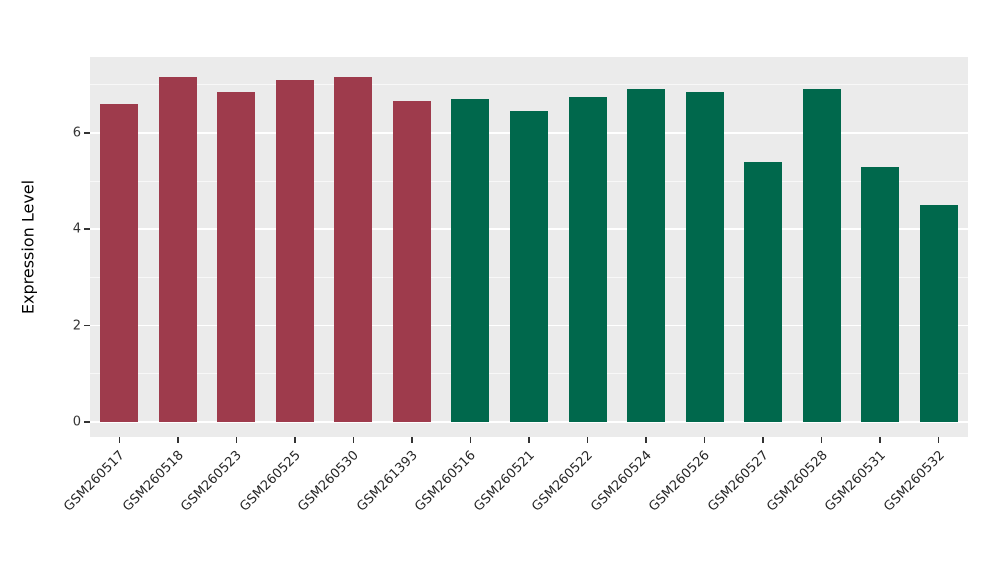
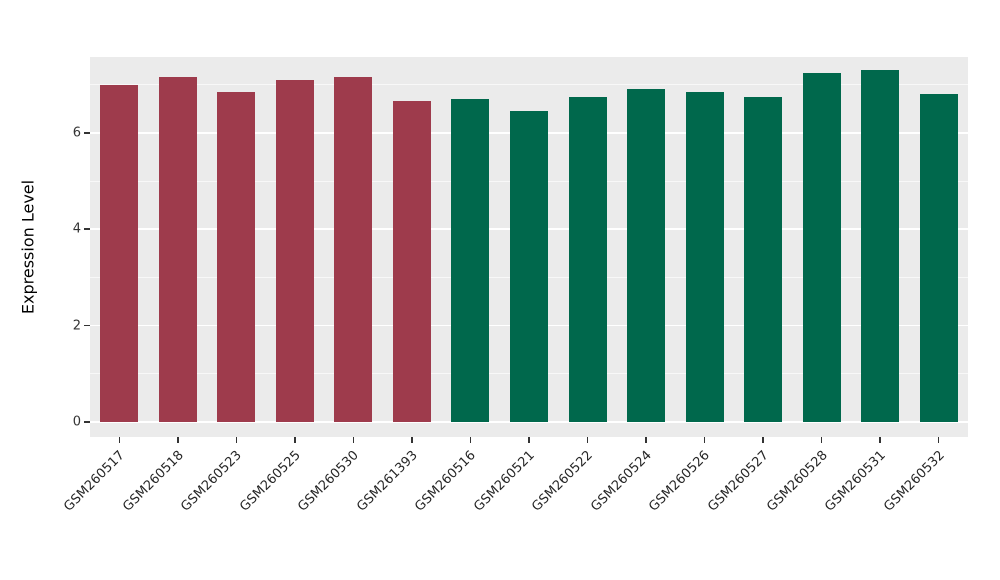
GSM260517: 6.6 -> 7.0
GSM260527: 5.4 -> 6.8
GSM260528: 6.9 -> 7.2
GSM260531: 5.3 -> 7.3
GSM260532: 4.5 -> 6.8
